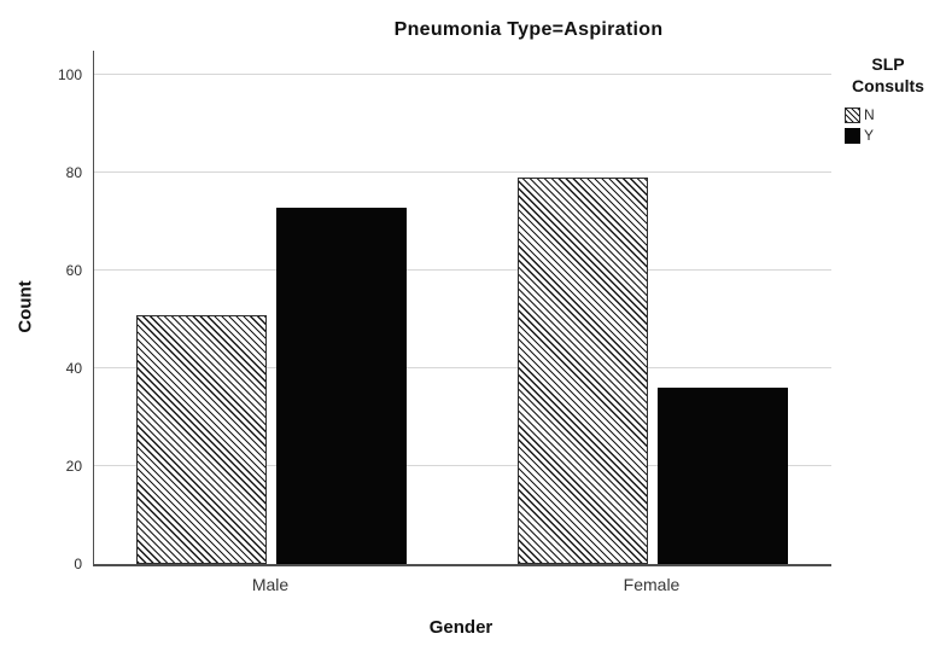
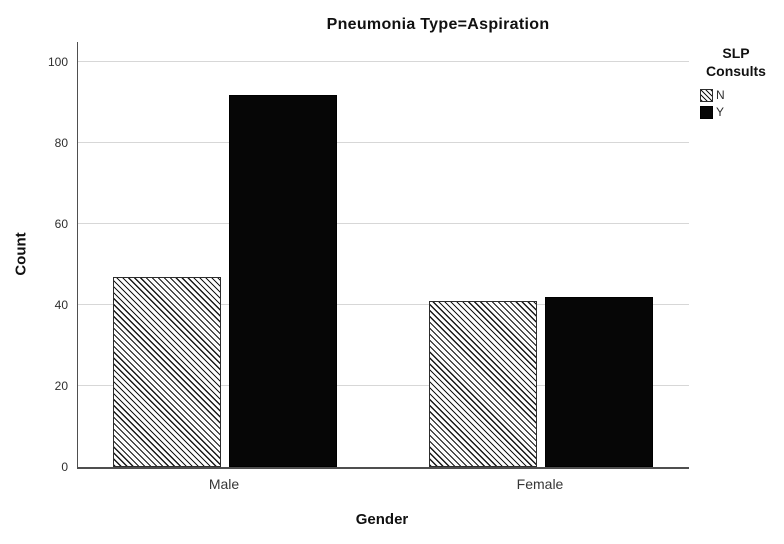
N/Male: 51 -> 47
Y/Male: 73 -> 92
N/Female: 79 -> 41
Y/Female: 36 -> 42
